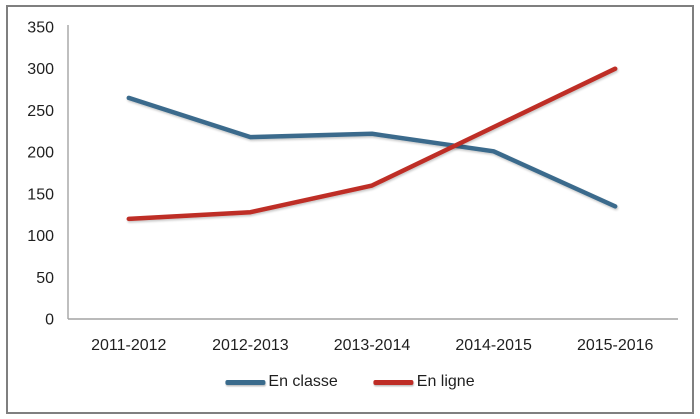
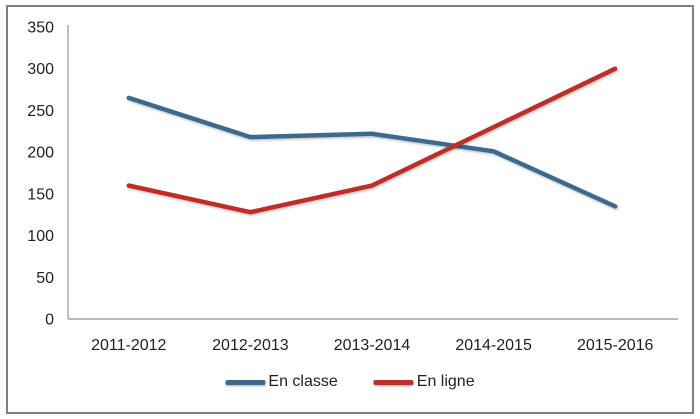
En ligne/2011-2012: 120 -> 160
